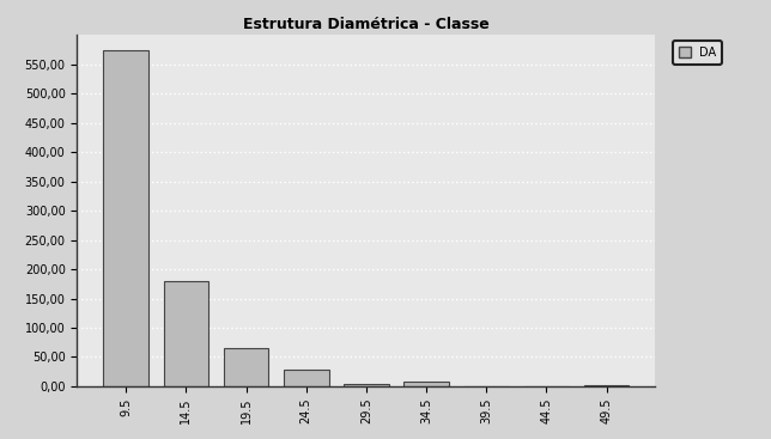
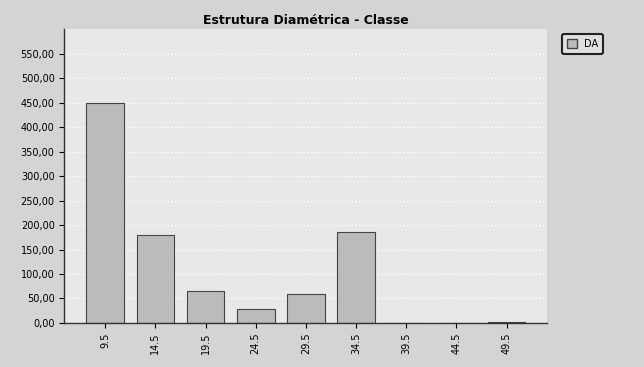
9.5: 575 -> 450
29.5: 5 -> 60
34.5: 8 -> 185
